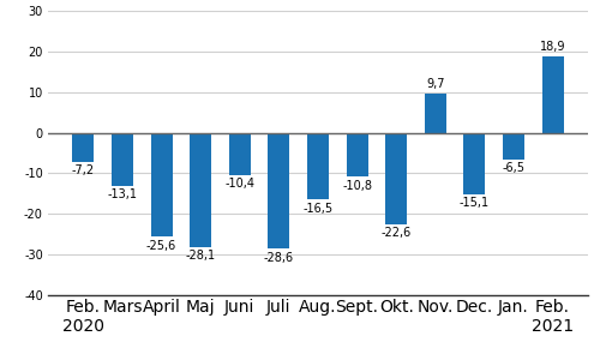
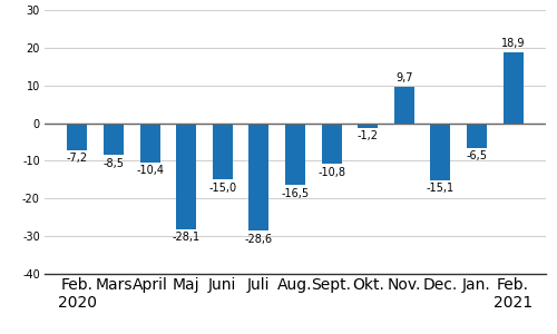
Mars: -13,1 -> -8,5
April: -25,6 -> -10,4
Juni: -10,4 -> -15,0
Okt.: -22,6 -> -1,2
